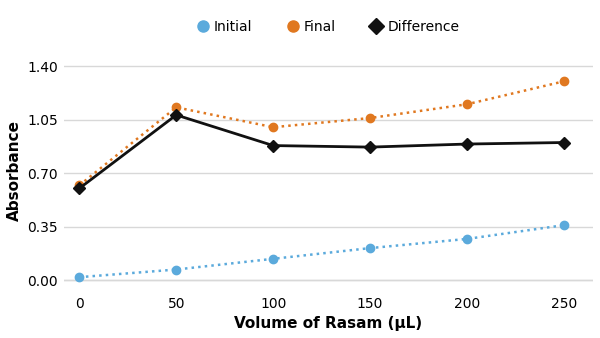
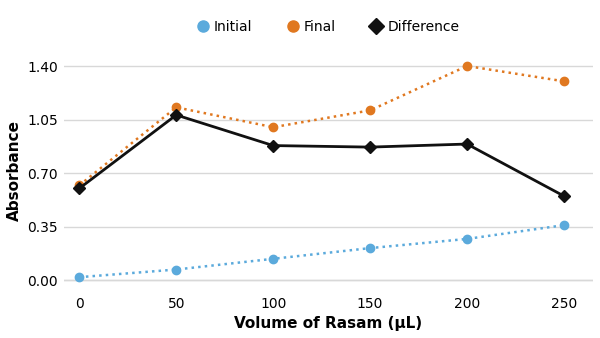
Final/150: 1.06 -> 1.11
Final/200: 1.15 -> 1.40
Difference/250: 0.90 -> 0.55
